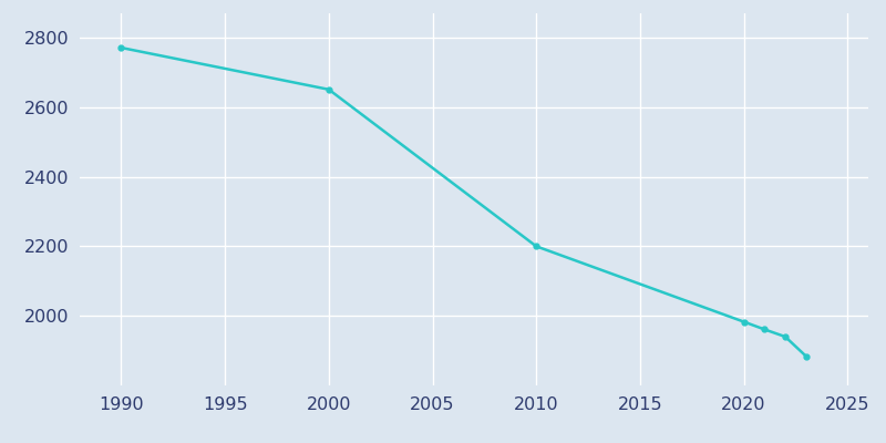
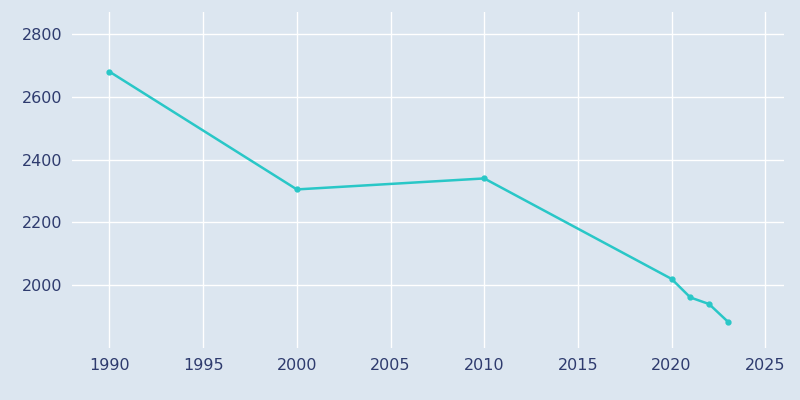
1990: 2771 -> 2680
2000: 2651 -> 2305
2010: 2200 -> 2340
2020: 1983 -> 2020
